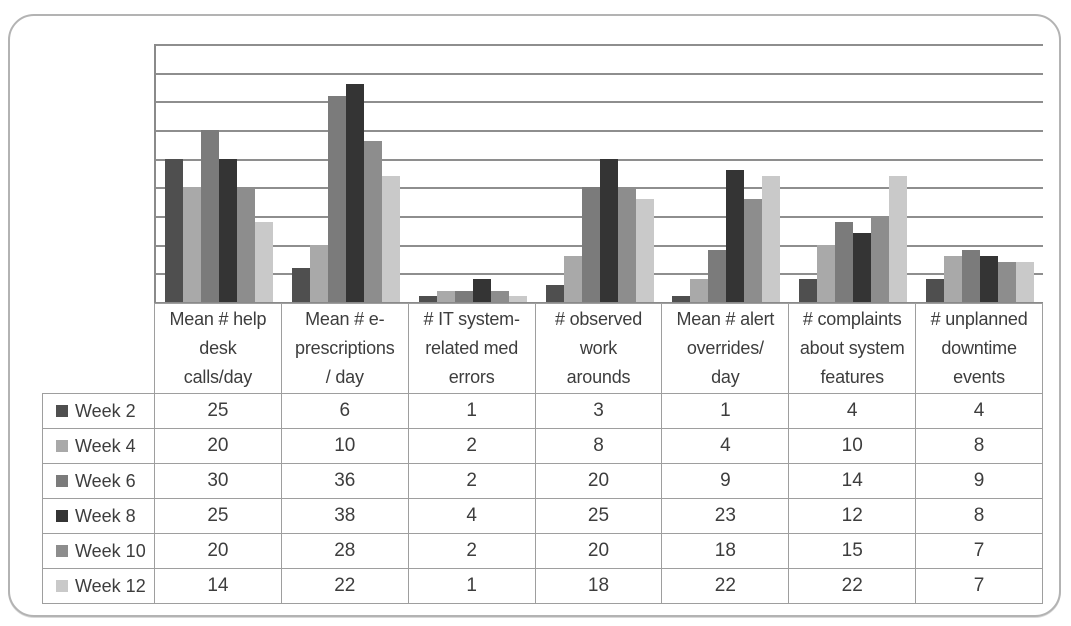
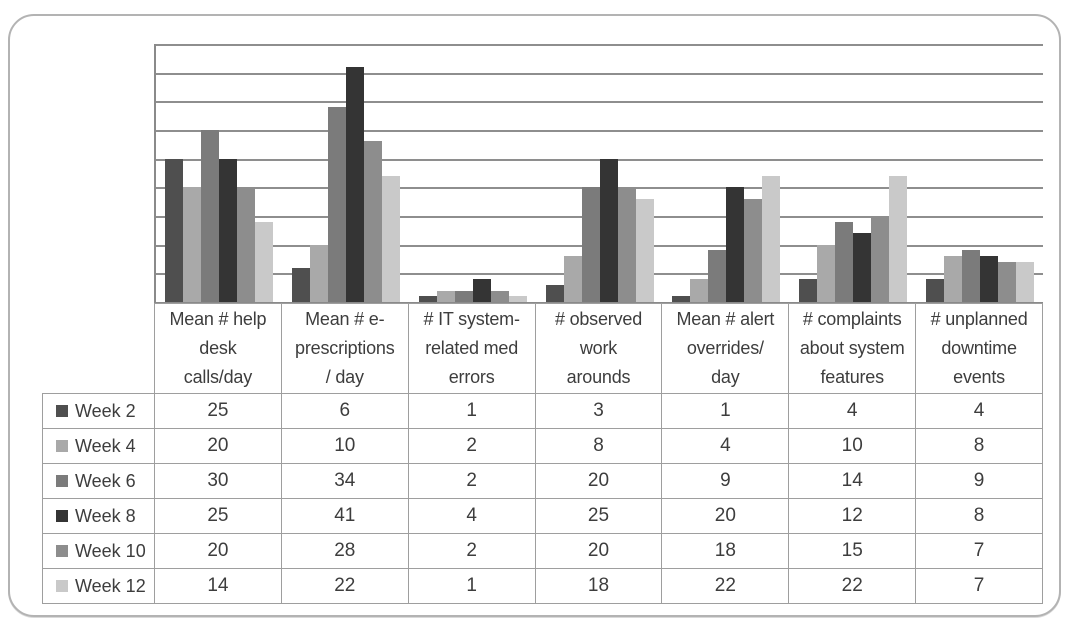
Week 6/Mean # e-prescriptions / day: 36 -> 34
Week 8/Mean # e-prescriptions / day: 38 -> 41
Week 8/Mean # alert overrides/ day: 23 -> 20
